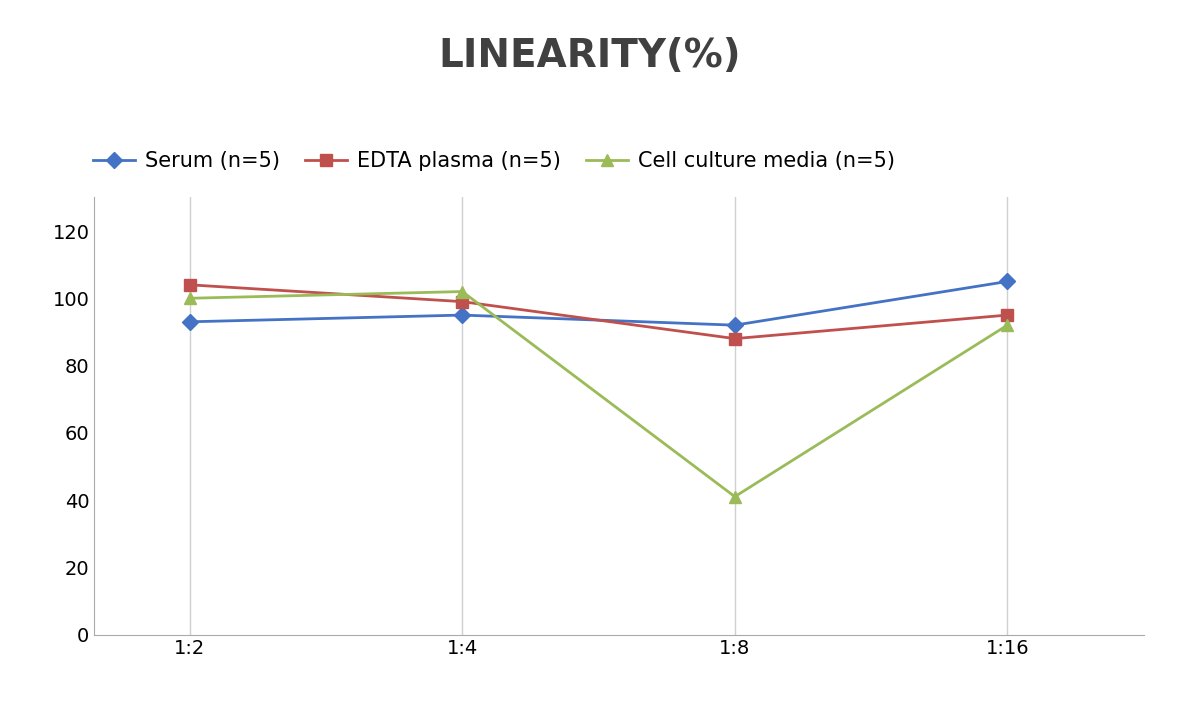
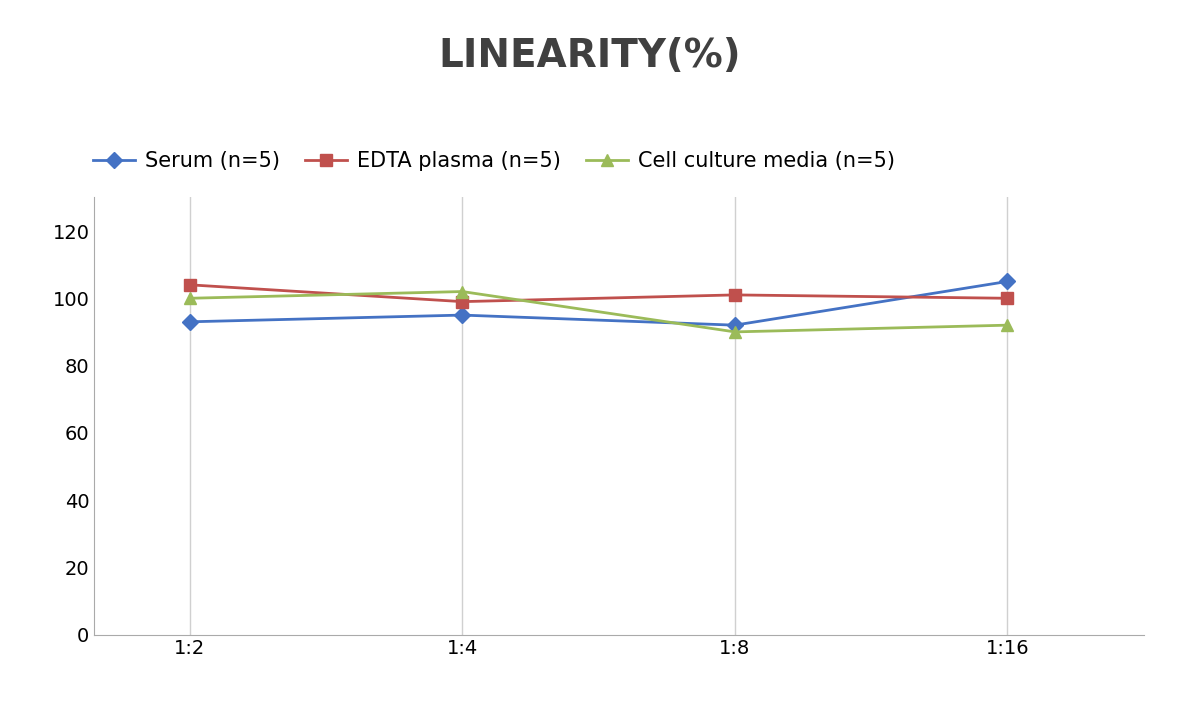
EDTA plasma (n=5)/1:8: 88 -> 101
Cell culture media (n=5)/1:8: 41 -> 90
EDTA plasma (n=5)/1:16: 95 -> 100
